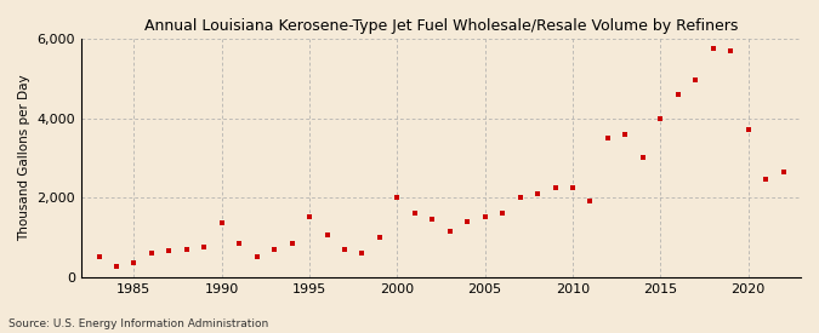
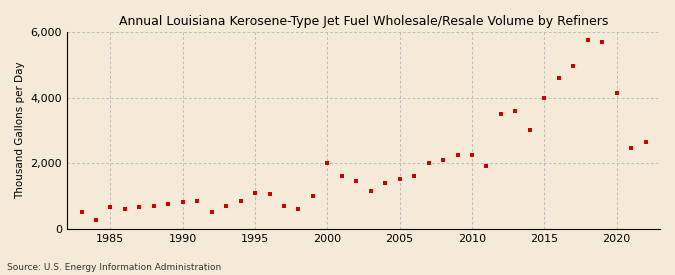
1985: 350 -> 650
1990: 1,350 -> 800
1995: 1,500 -> 1,100
2020: 3,700 -> 4,150
